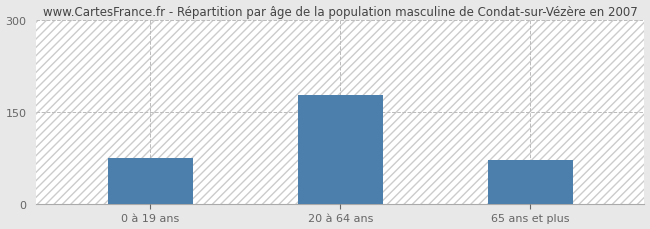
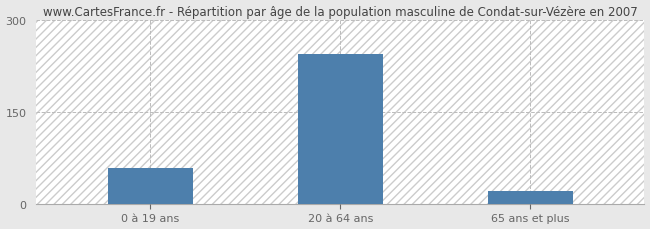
0 à 19 ans: 75 -> 58
20 à 64 ans: 178 -> 244
65 ans et plus: 72 -> 20
